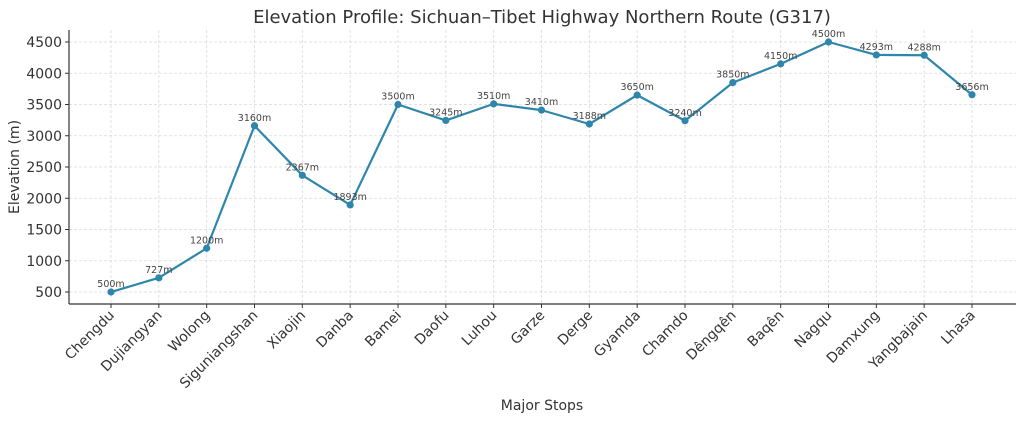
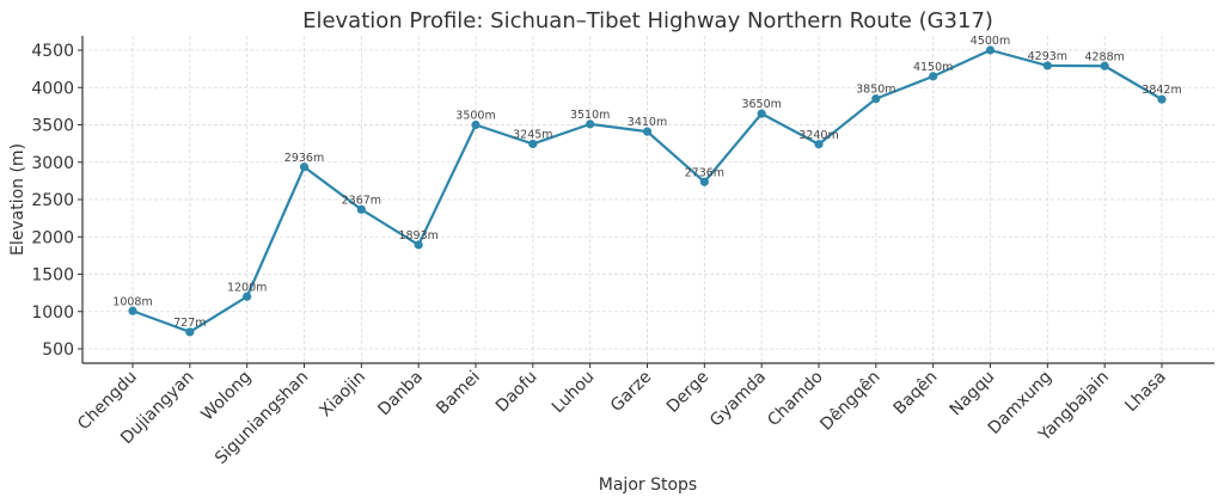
Chengdu: 500m -> 1008m
Siguniangshan: 3160m -> 2936m
Derge: 3188m -> 2736m
Lhasa: 3656m -> 3842m
